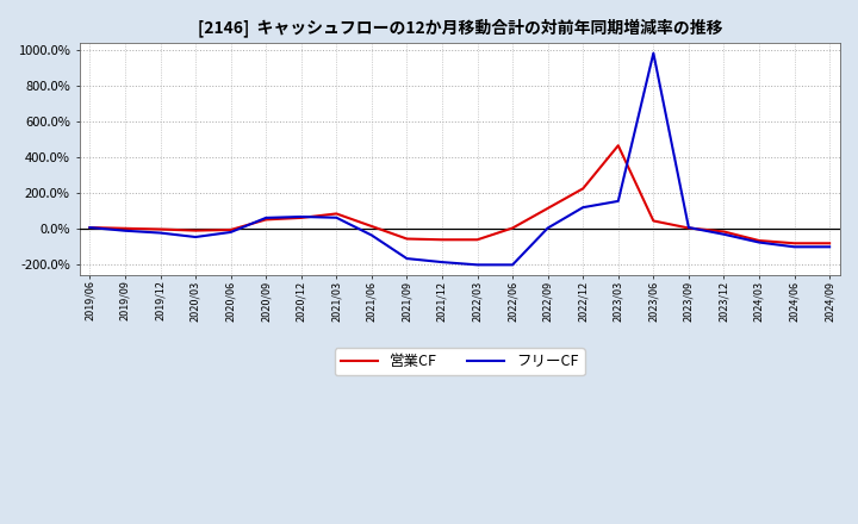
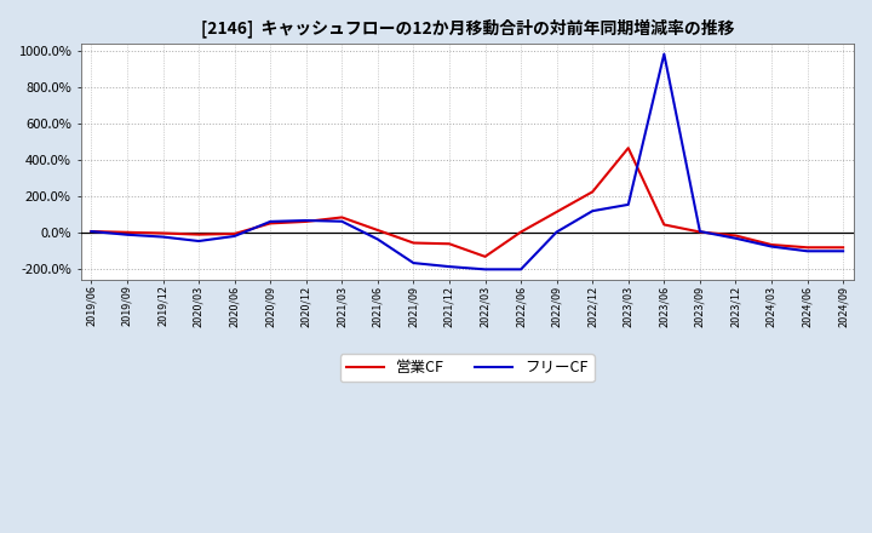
営業CF/2022/03: -60% -> -130%
